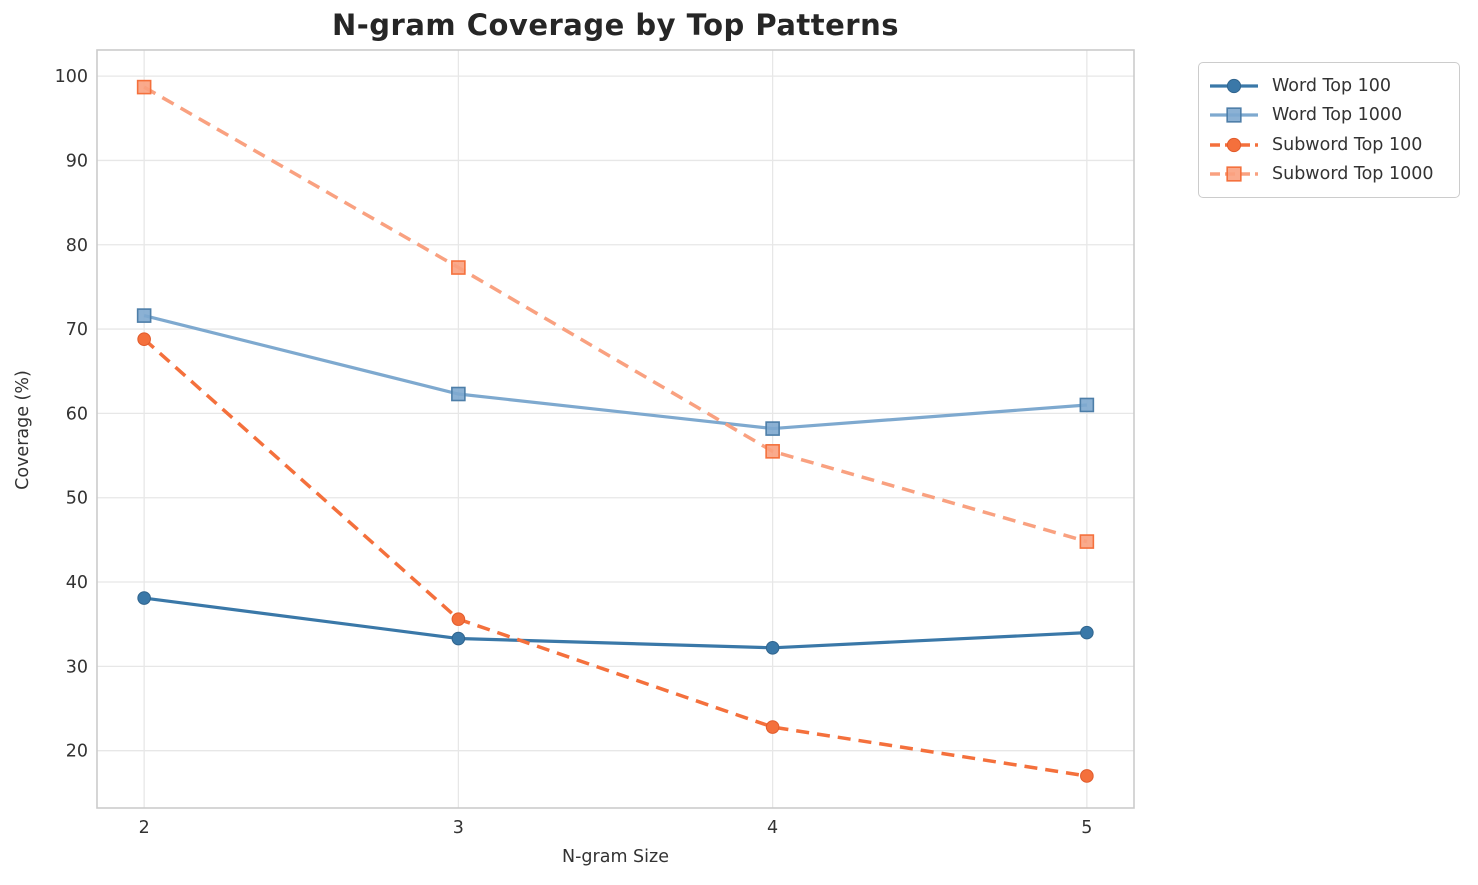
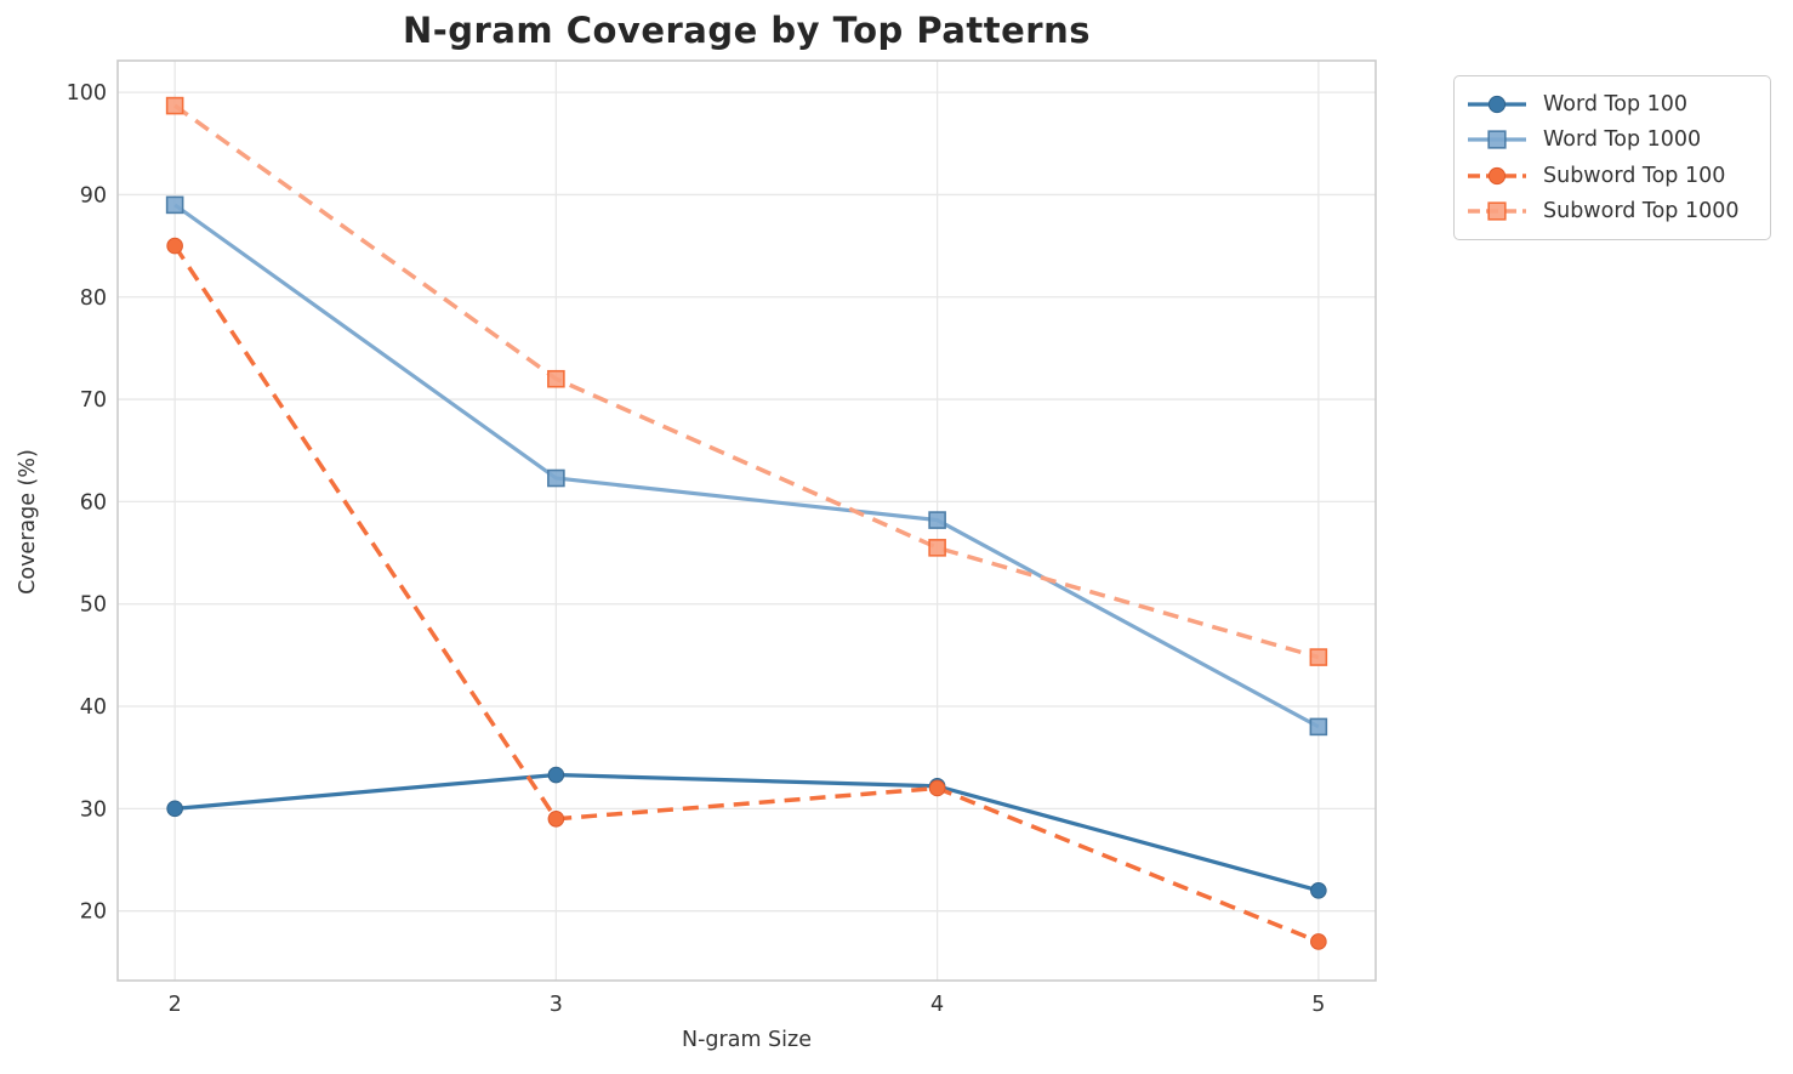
Word Top 100/2: 38 -> 30
Word Top 1000/2: 72 -> 89
Subword Top 100/2: 69 -> 85
Subword Top 100/3: 36 -> 29
Subword Top 1000/3: 77 -> 72
Subword Top 100/4: 23 -> 32
Word Top 100/5: 34 -> 22
Word Top 1000/5: 61 -> 38
